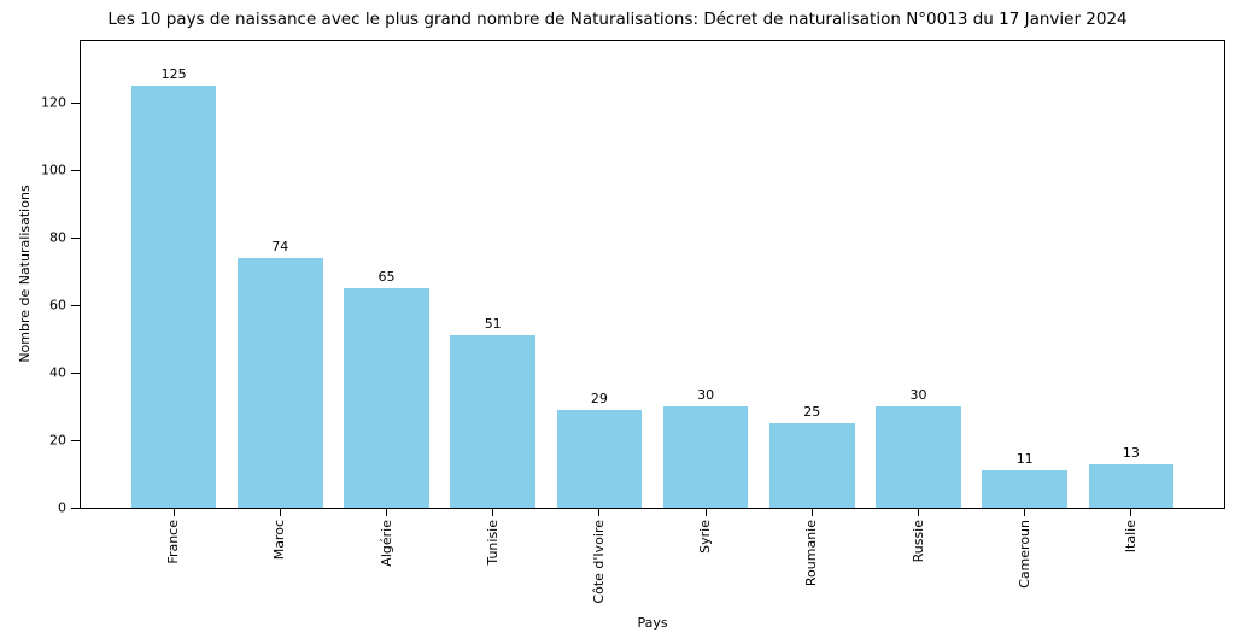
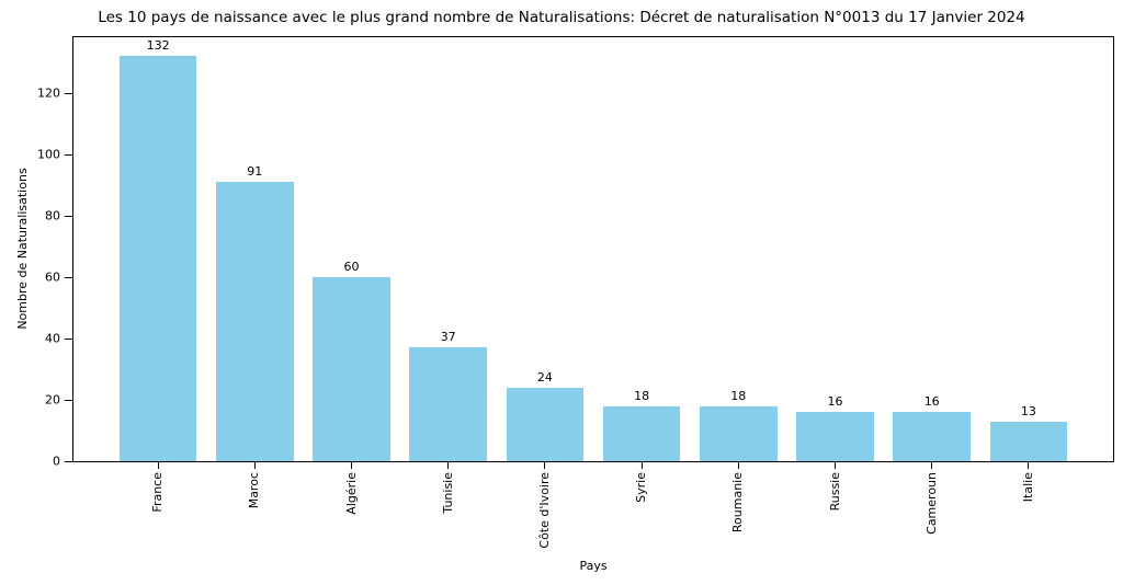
France: 125 -> 132
Maroc: 74 -> 91
Algérie: 65 -> 60
Tunisie: 51 -> 37
Côte d'Ivoire: 29 -> 24
Syrie: 30 -> 18
Roumanie: 25 -> 18
Russie: 30 -> 16
Cameroun: 11 -> 16
